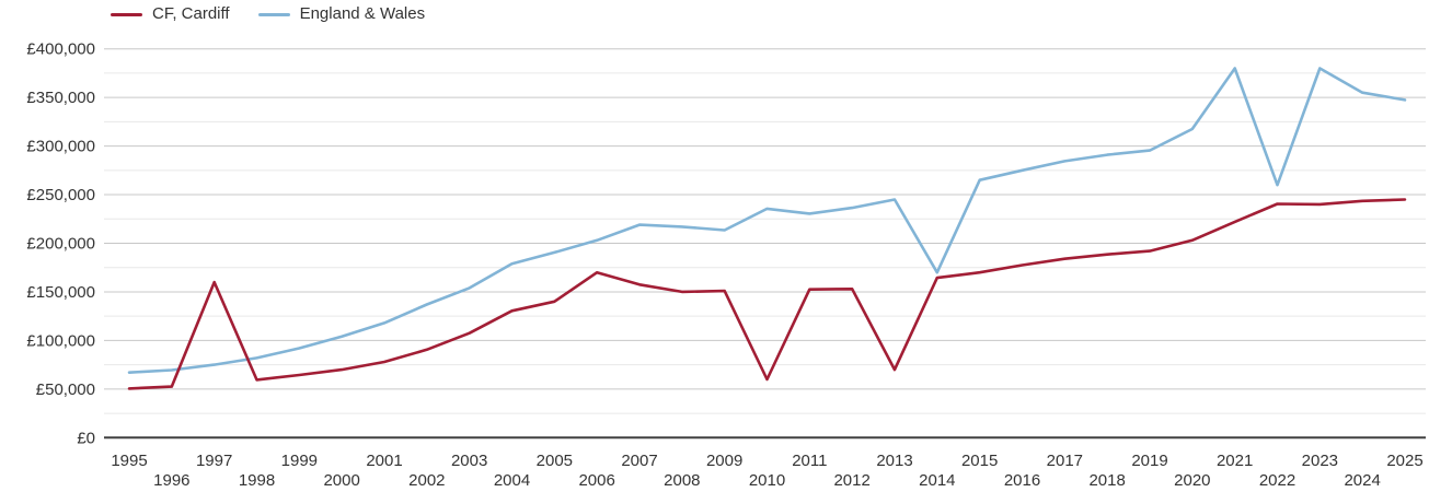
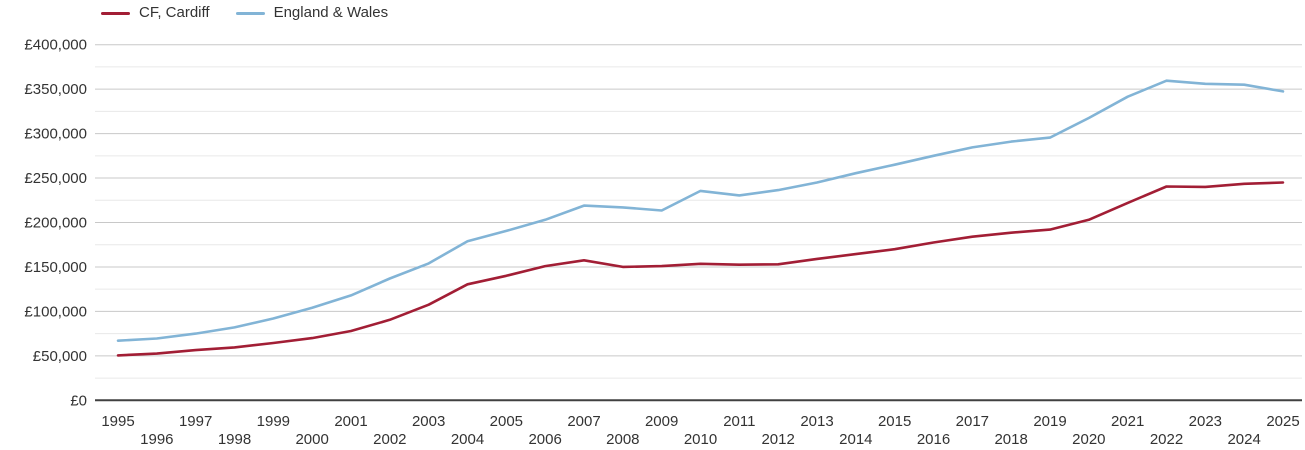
CF, Cardiff/1997: £160000 -> £60000
CF, Cardiff/2006: £170000 -> £150000
CF, Cardiff/2010: £60000 -> £150000
CF, Cardiff/2013: £70000 -> £160000
England & Wales/2014: £170000 -> £260000
England & Wales/2021: £380000 -> £340000
England & Wales/2022: £260000 -> £360000
England & Wales/2023: £380000 -> £360000
